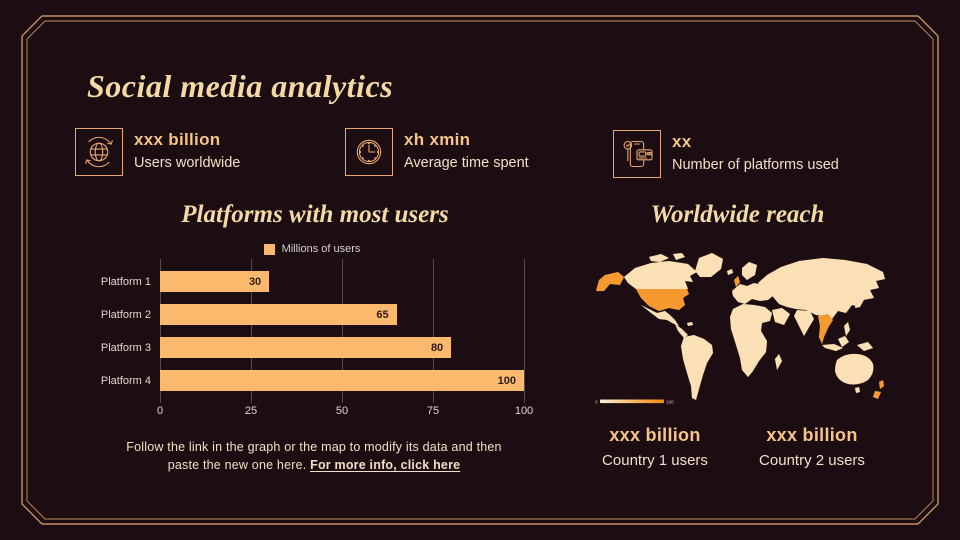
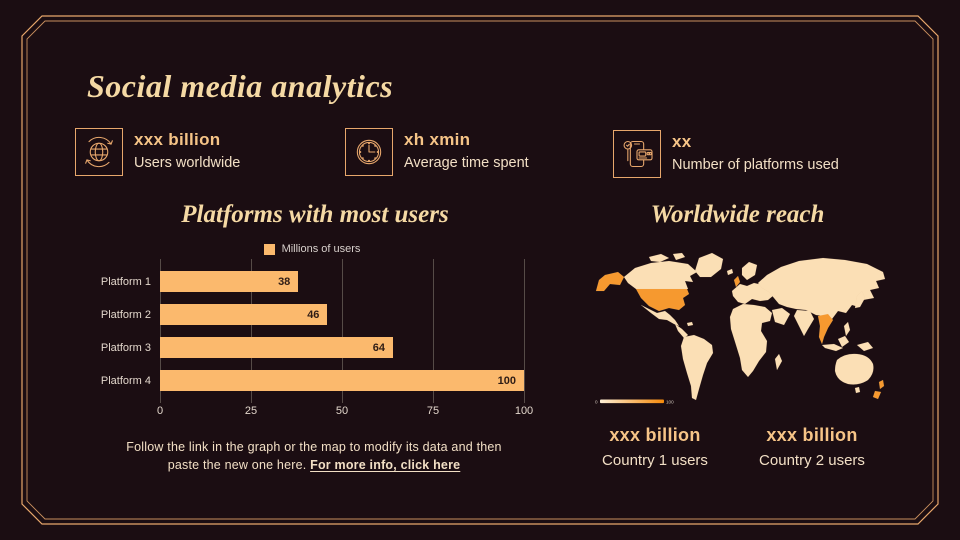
Platform 1: 30 -> 38
Platform 2: 65 -> 46
Platform 3: 80 -> 64
